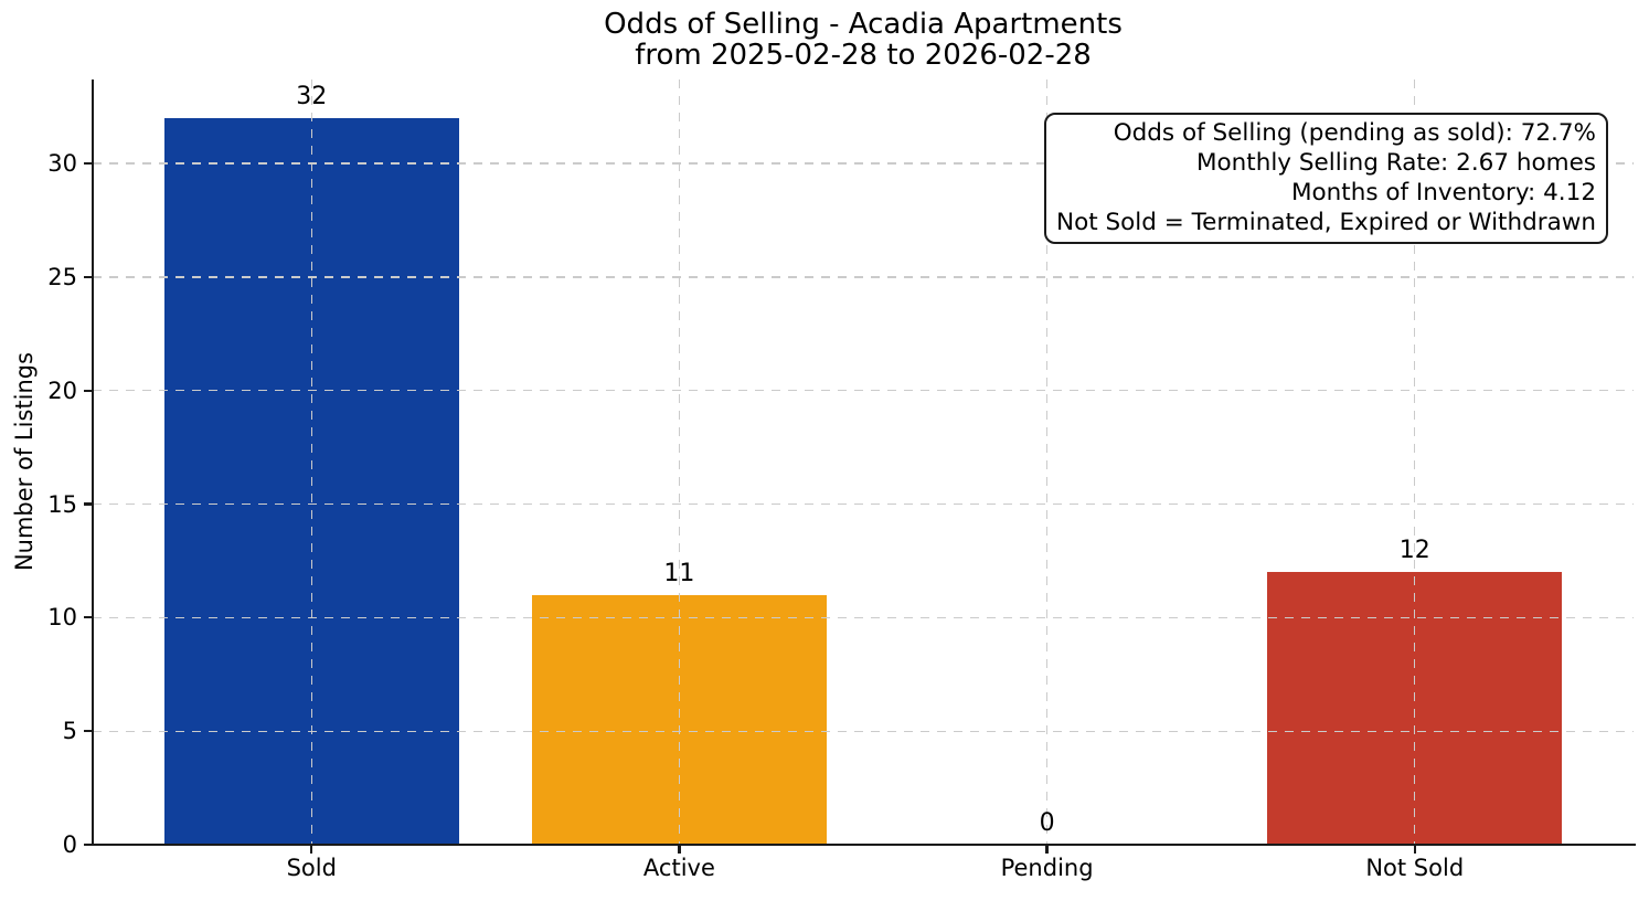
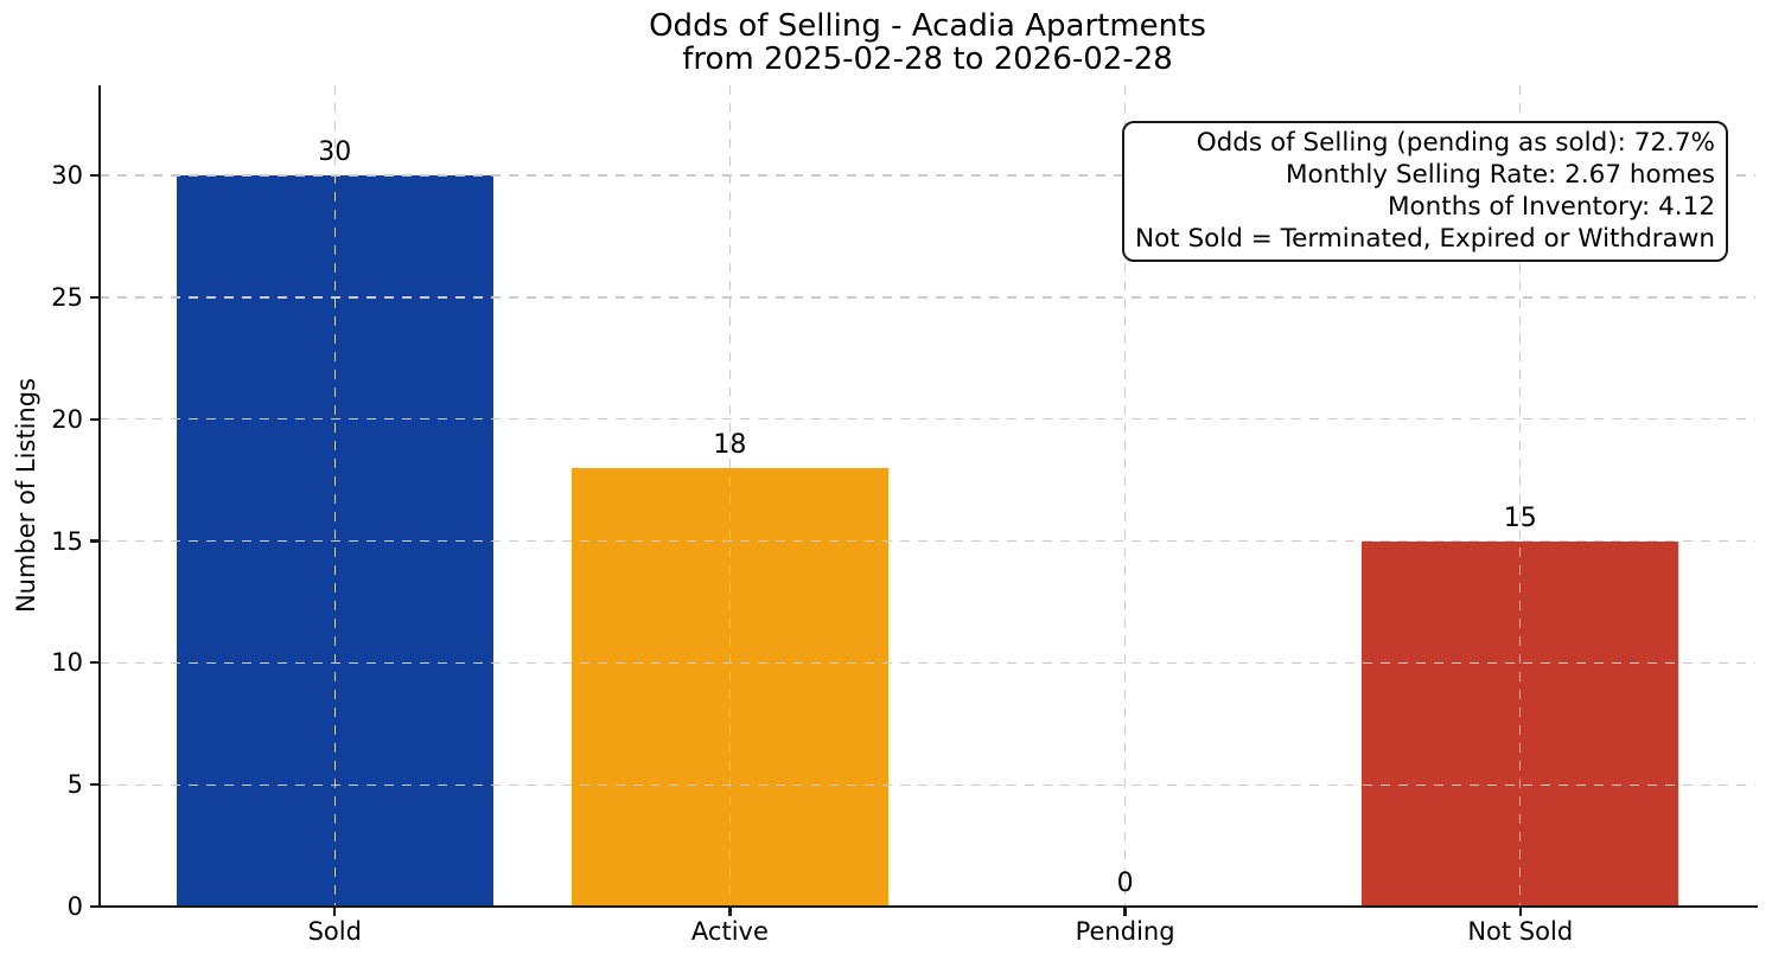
Sold: 32 -> 30
Active: 11 -> 18
Not Sold: 12 -> 15
